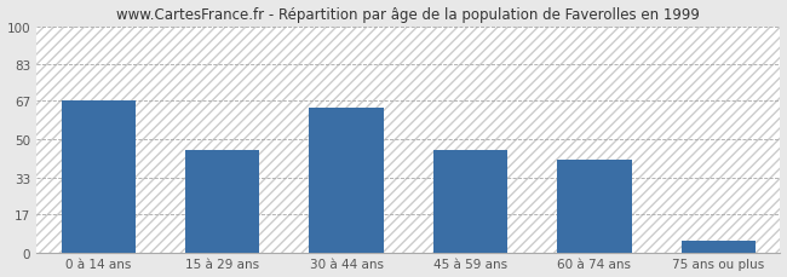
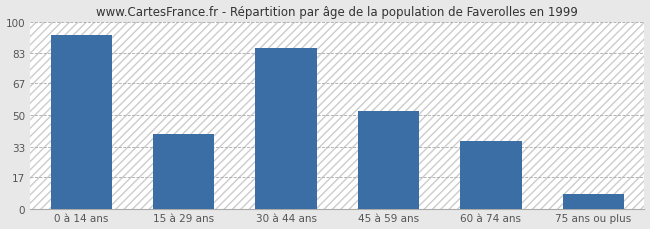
0 à 14 ans: 67 -> 93
15 à 29 ans: 45 -> 40
30 à 44 ans: 64 -> 86
45 à 59 ans: 45 -> 52
60 à 74 ans: 41 -> 36
75 ans ou plus: 5 -> 8
